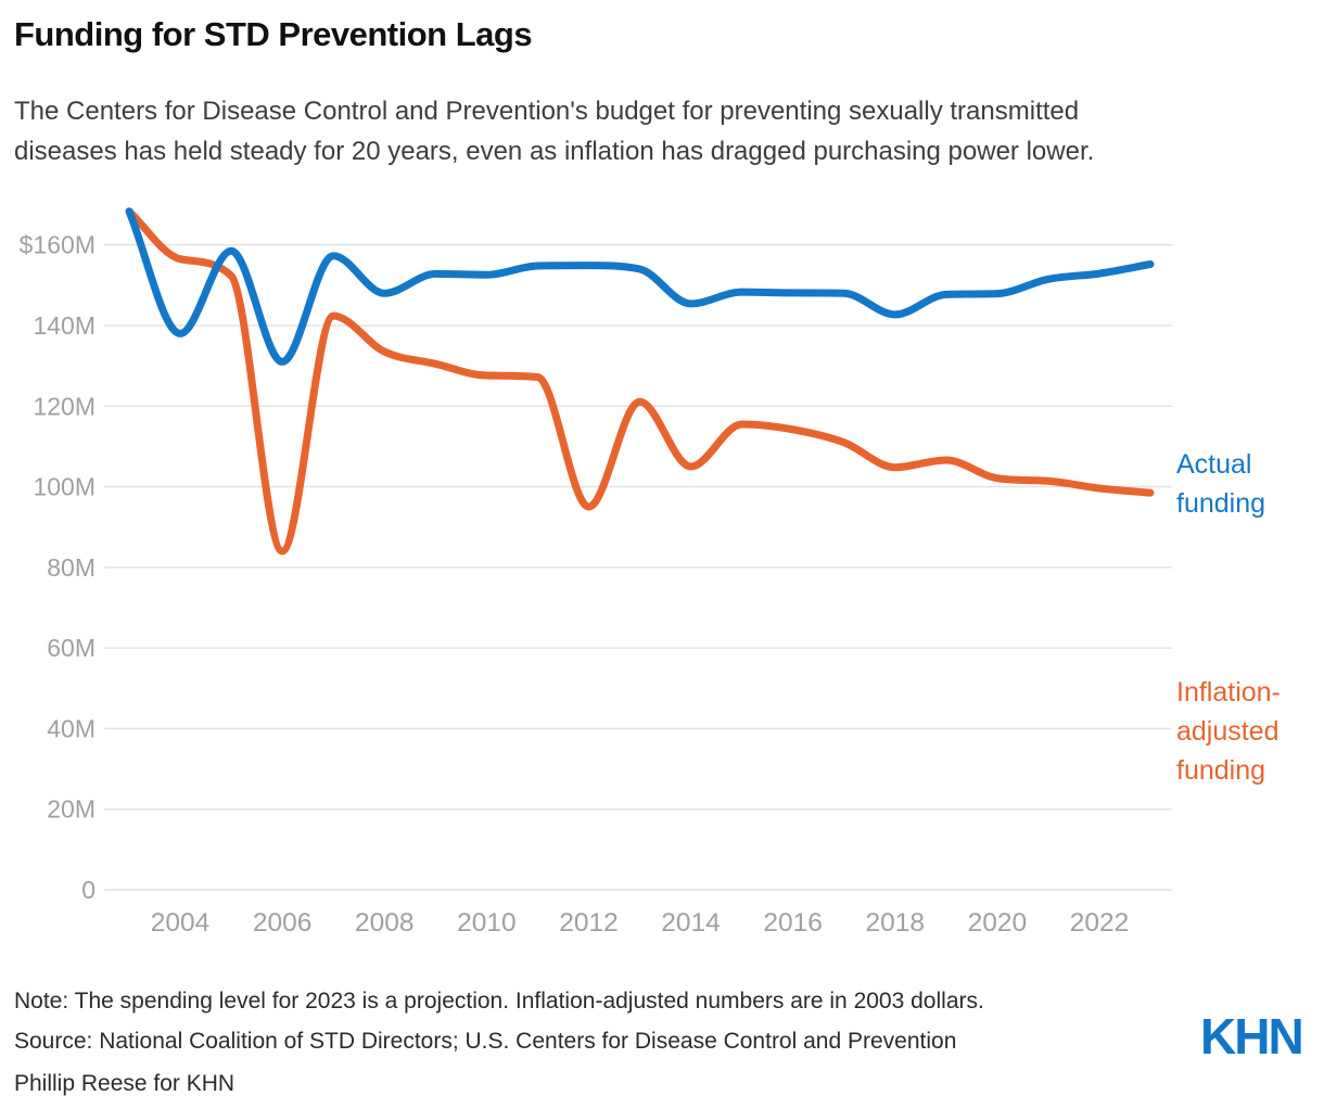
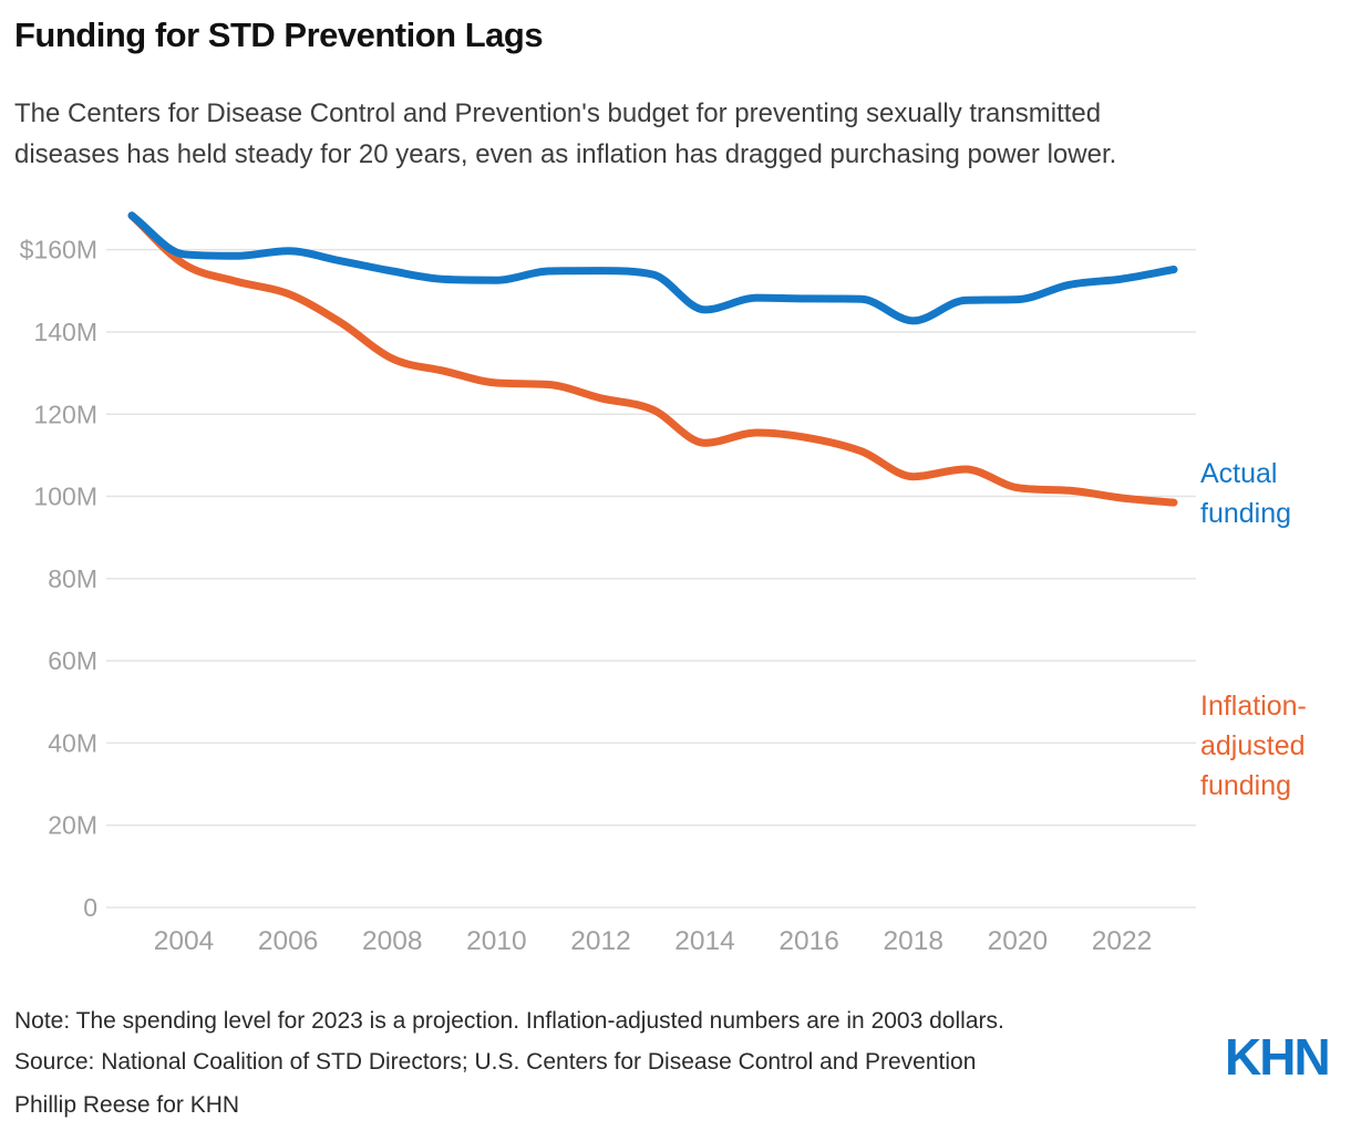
Actual funding/2004: $138M -> $159M
Actual funding/2006: $131M -> $160M
Inflation-adjusted funding/2006: $84M -> $149M
Actual funding/2008: $148M -> $155M
Inflation-adjusted funding/2012: $95M -> $124M
Inflation-adjusted funding/2014: $105M -> $113M
